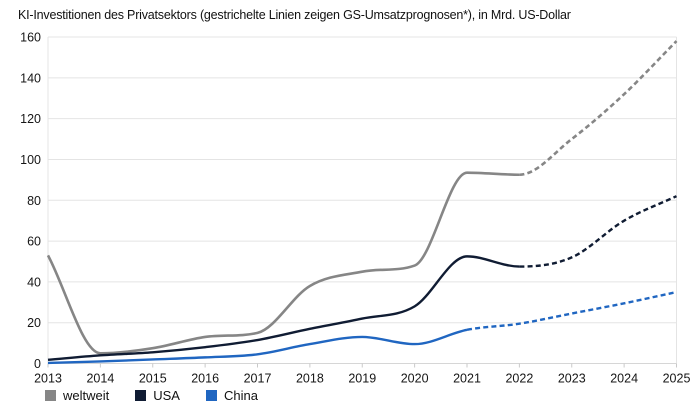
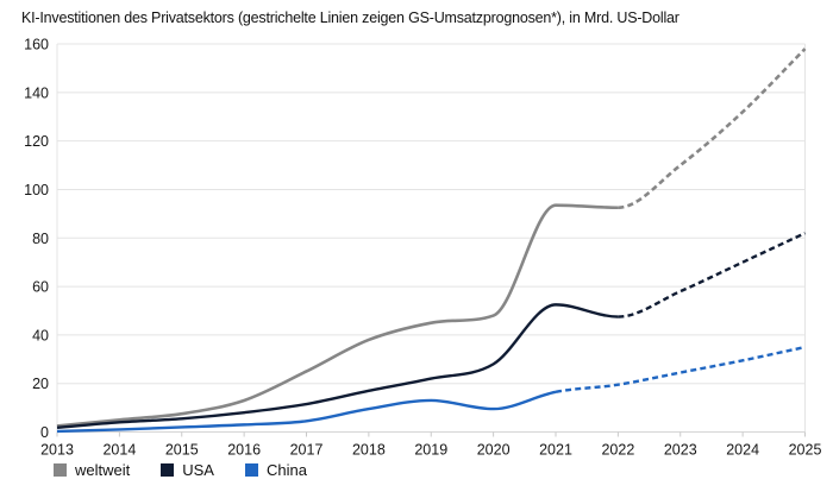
weltweit/2013: 53 -> 2
weltweit/2017: 15 -> 25
USA/2023: 52 -> 58
